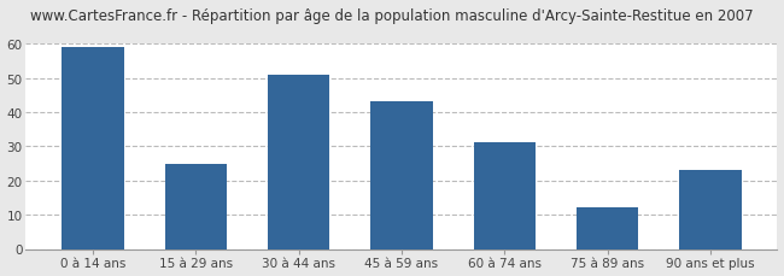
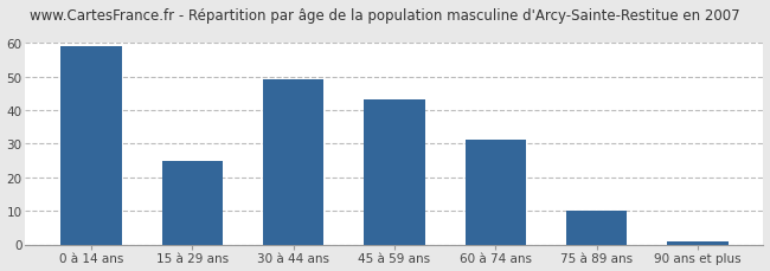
30 à 44 ans: 51.0 -> 49.0
75 à 89 ans: 12.0 -> 10.0
90 ans et plus: 23.0 -> 0.8
